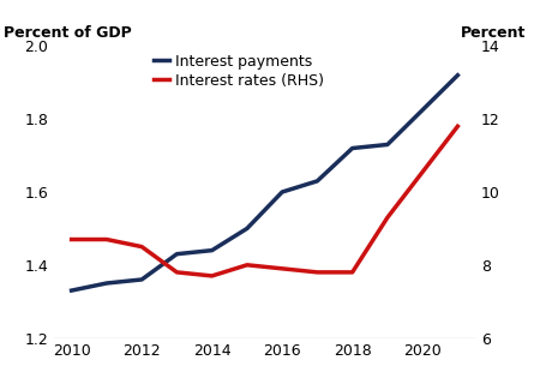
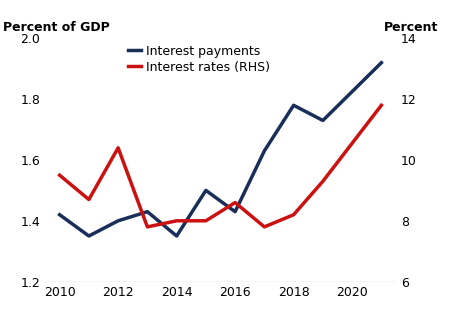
Interest payments/2010: 1.33 -> 1.42
Interest rates (RHS)/2010: 8.7 -> 9.5
Interest payments/2012: 1.36 -> 1.40
Interest rates (RHS)/2012: 8.5 -> 10.4
Interest payments/2014: 1.44 -> 1.35
Interest rates (RHS)/2014: 7.7 -> 8.0
Interest payments/2016: 1.60 -> 1.43
Interest rates (RHS)/2016: 7.9 -> 8.6
Interest payments/2018: 1.72 -> 1.78
Interest rates (RHS)/2018: 7.8 -> 8.2
